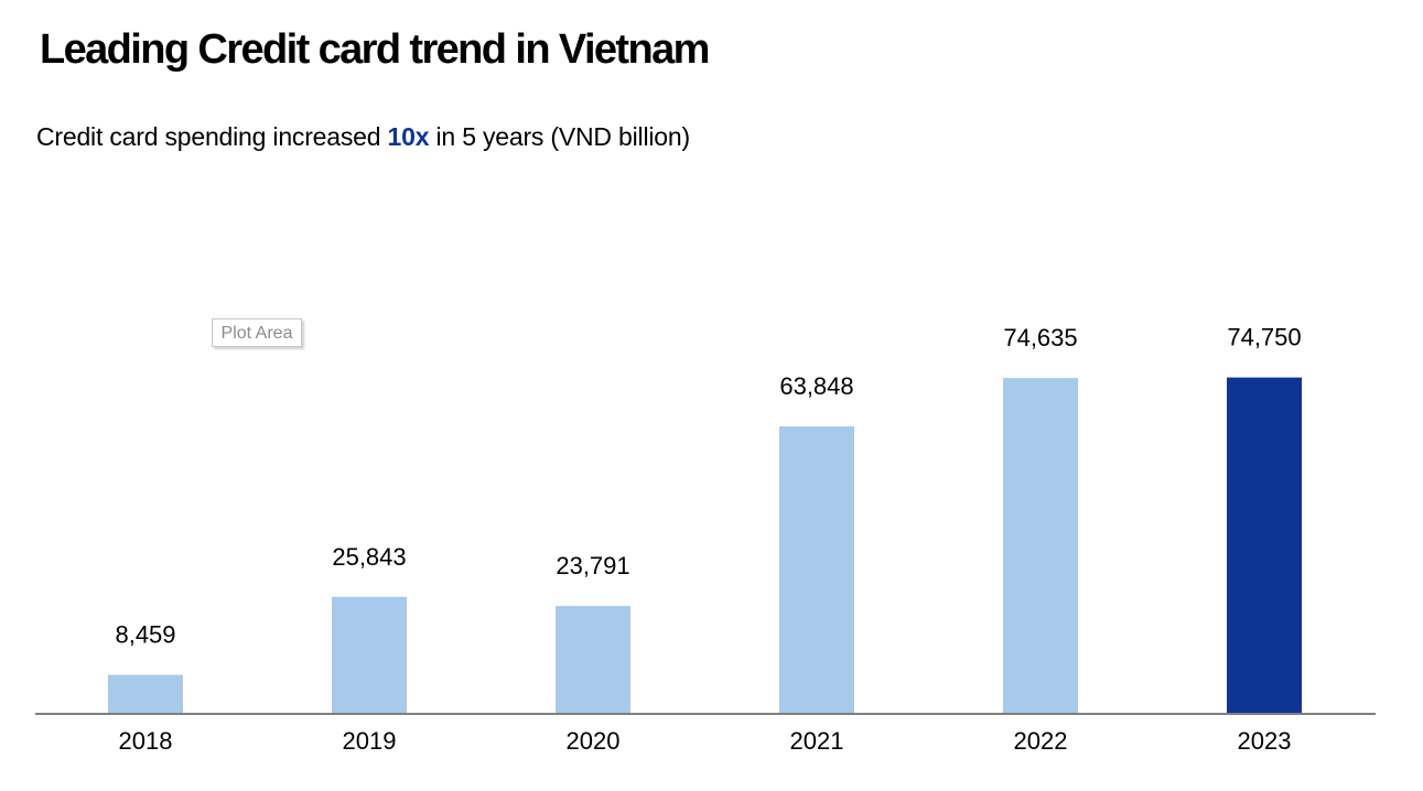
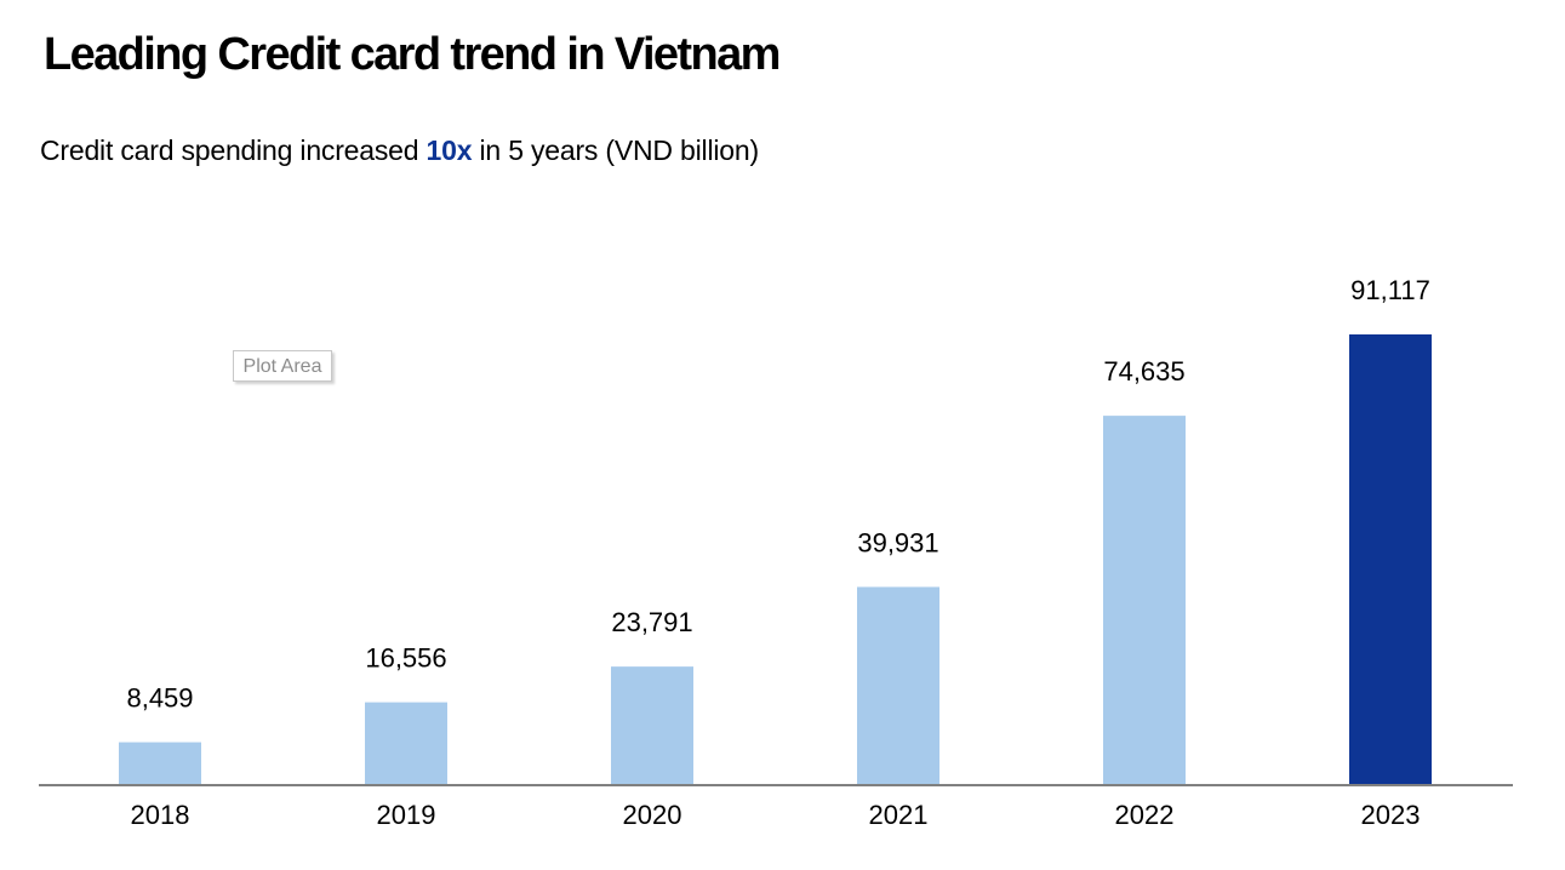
2019: 25,843 -> 16,556
2021: 63,848 -> 39,931
2023: 74,750 -> 91,117
